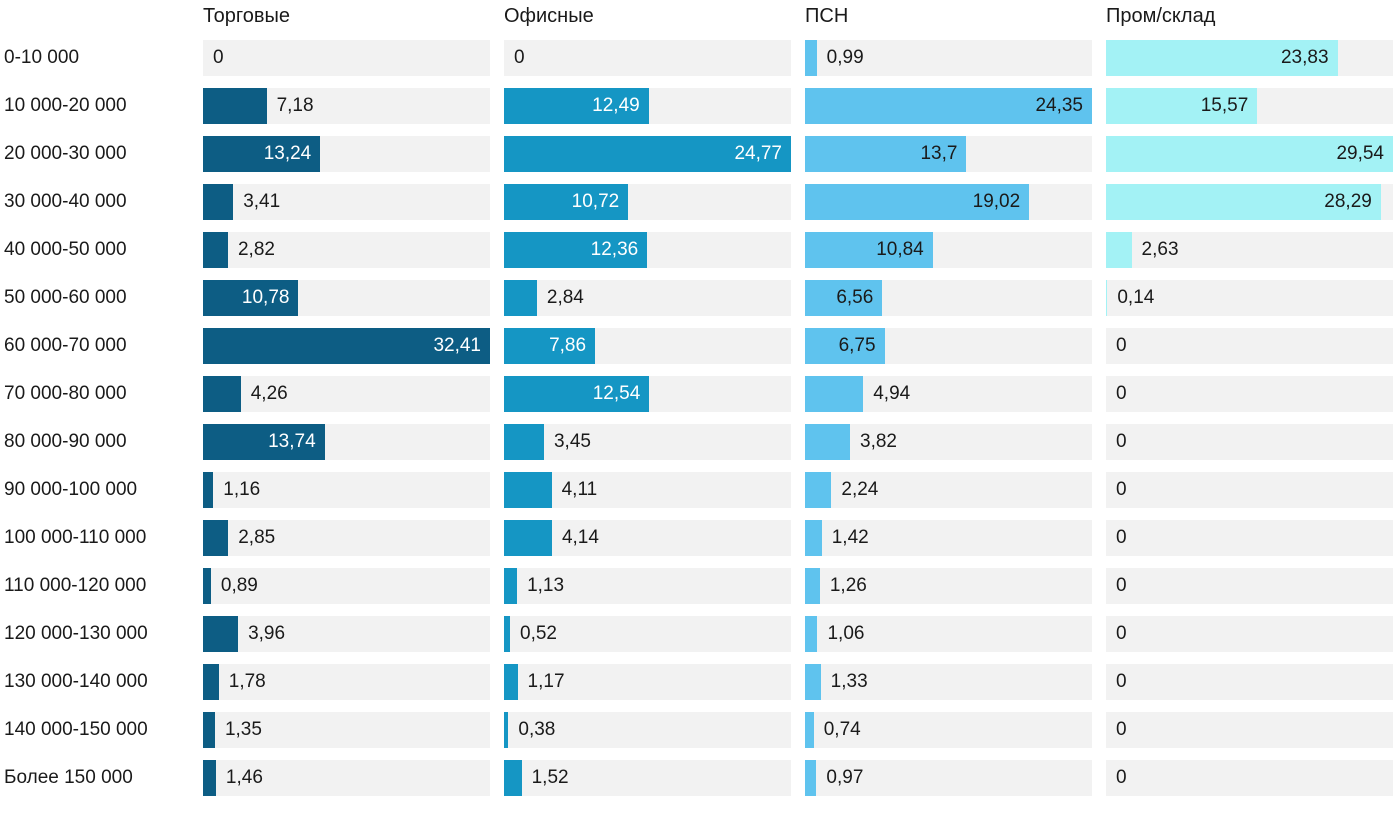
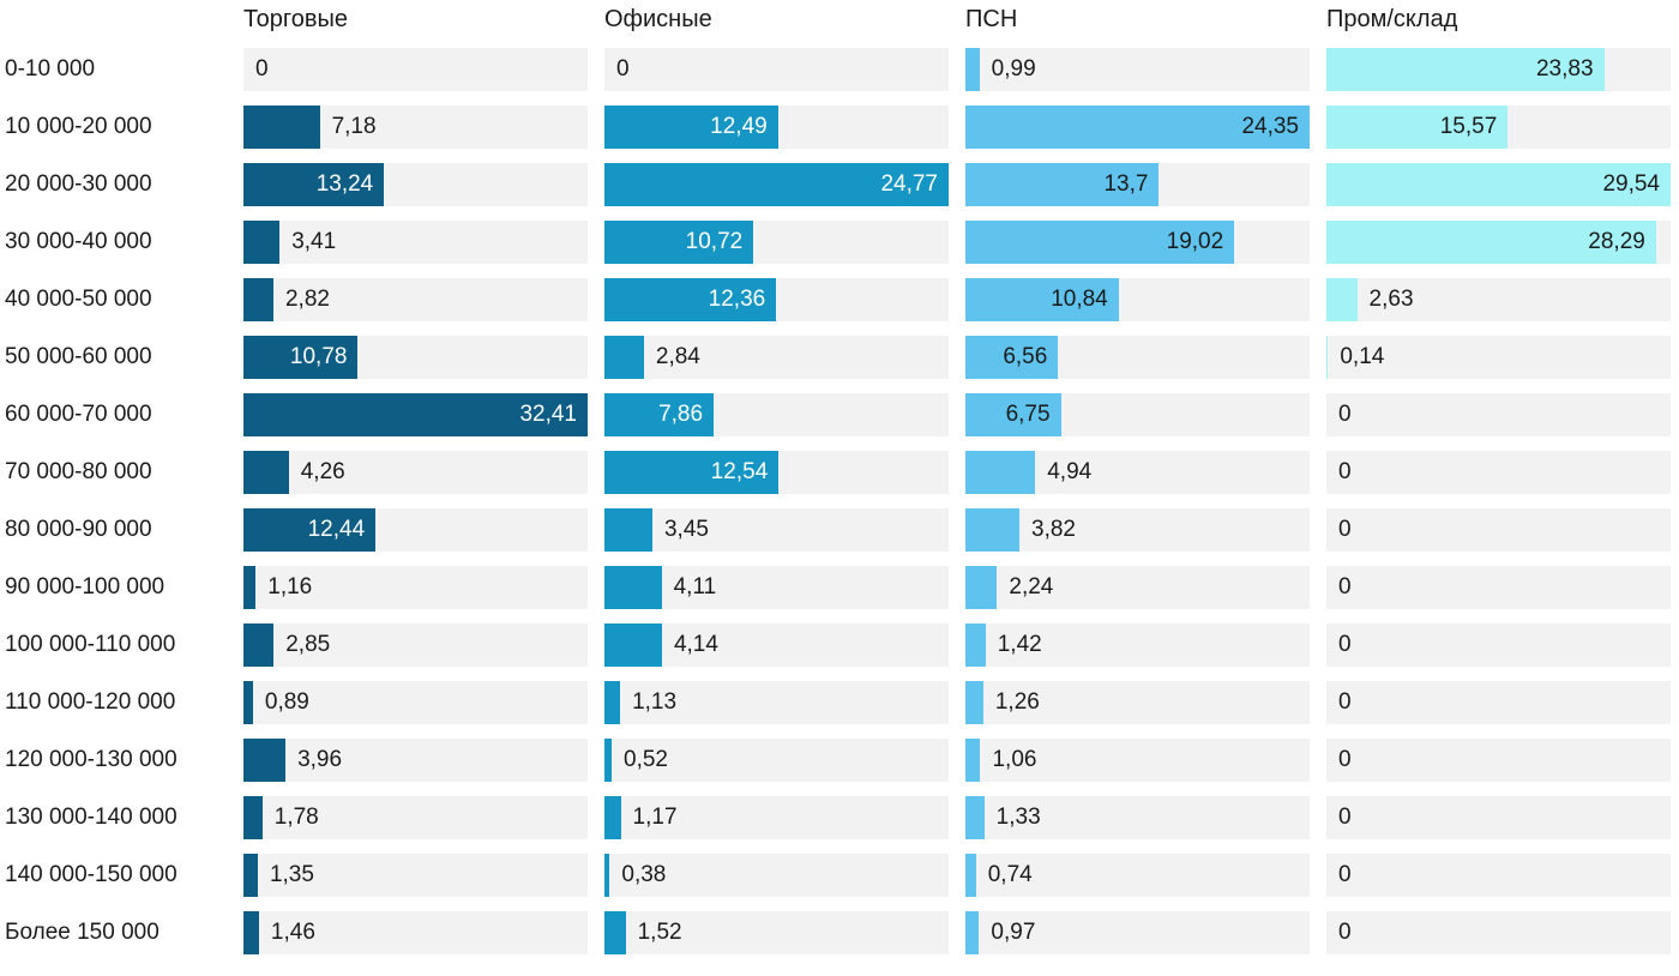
Торговые/80 000-90 000: 13,74 -> 12,44
